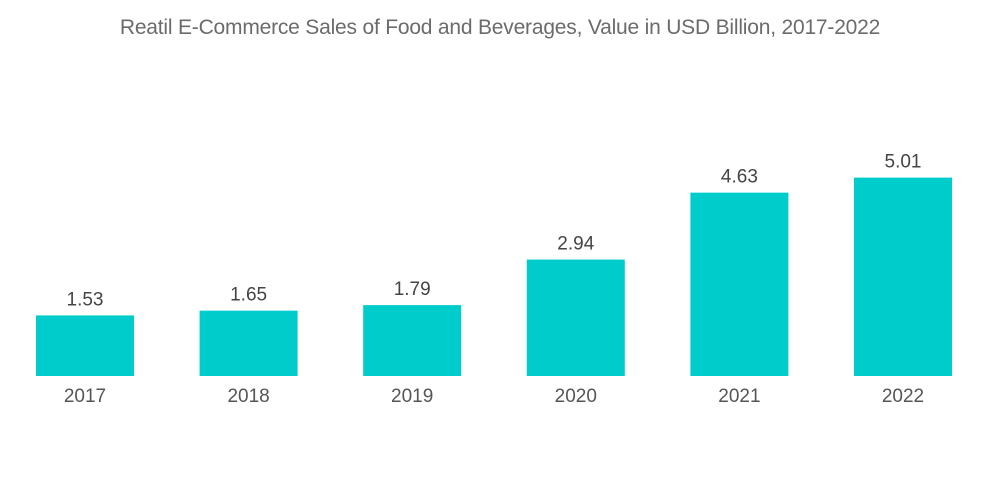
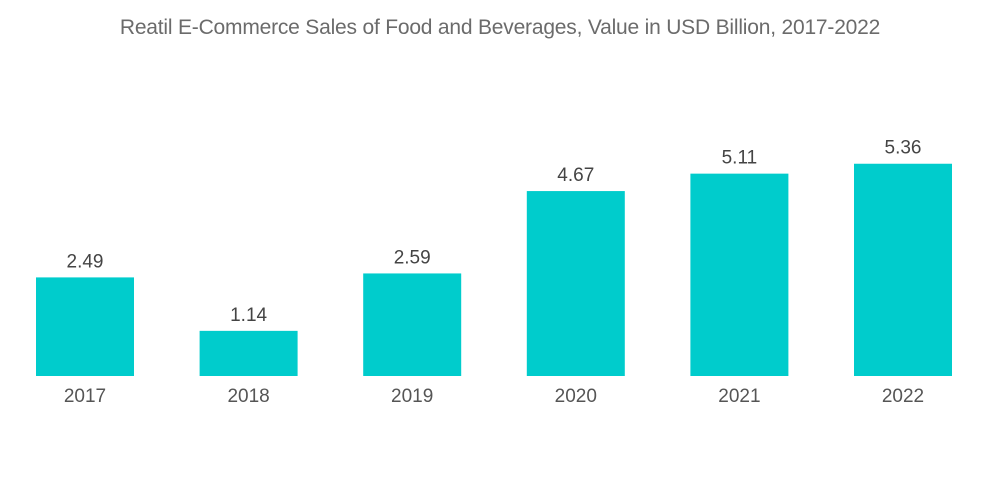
2017: 1.53 -> 2.49
2018: 1.65 -> 1.14
2019: 1.79 -> 2.59
2020: 2.94 -> 4.67
2021: 4.63 -> 5.11
2022: 5.01 -> 5.36
